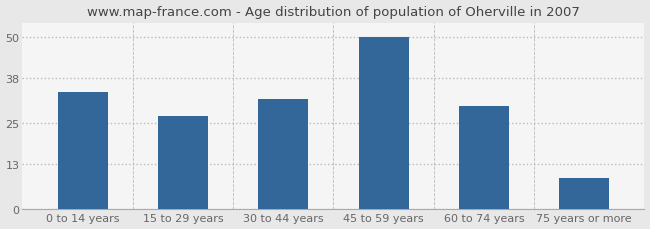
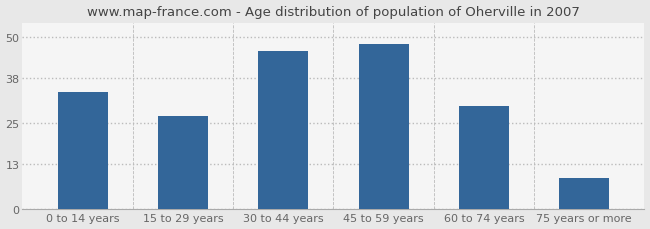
30 to 44 years: 32 -> 46
45 to 59 years: 50 -> 48
